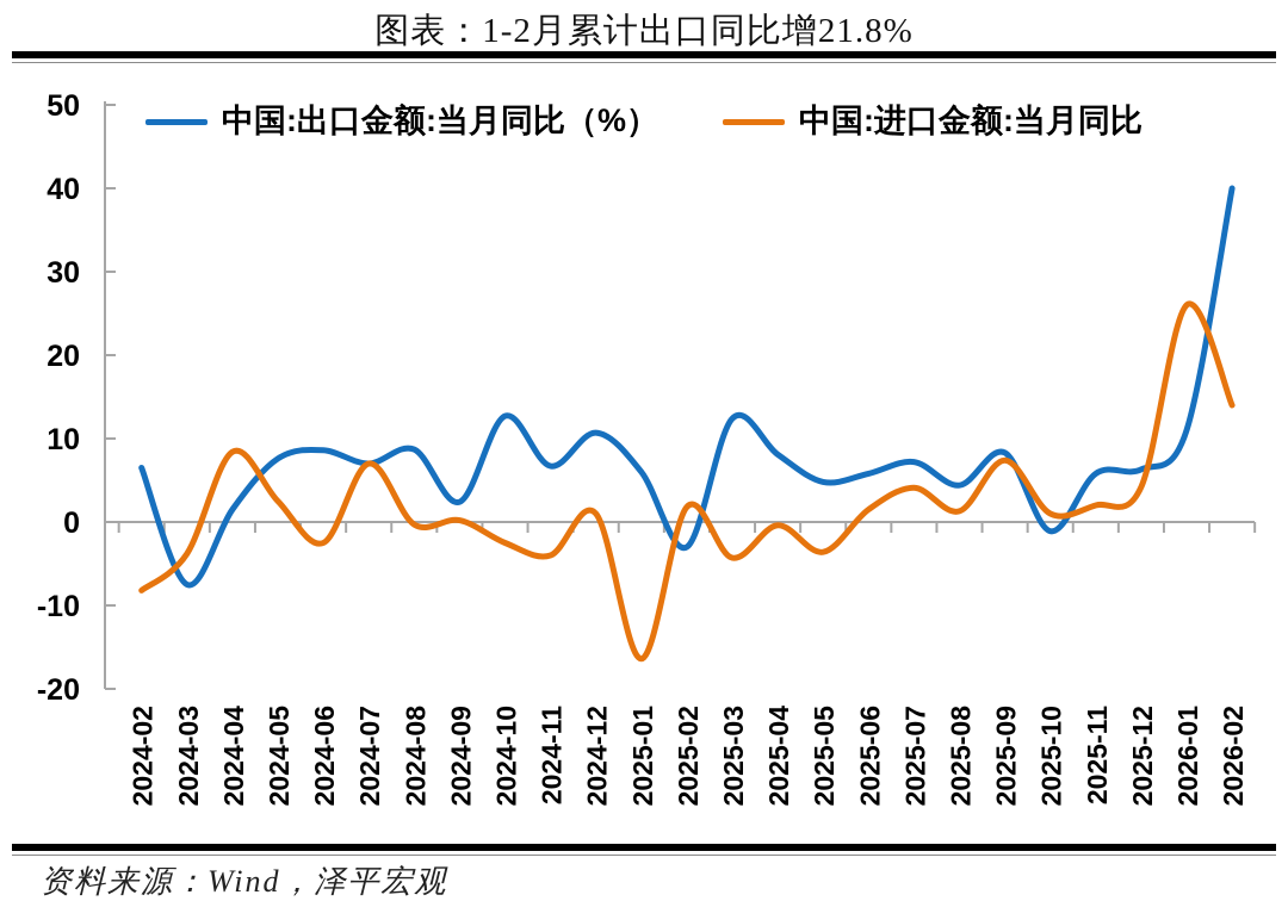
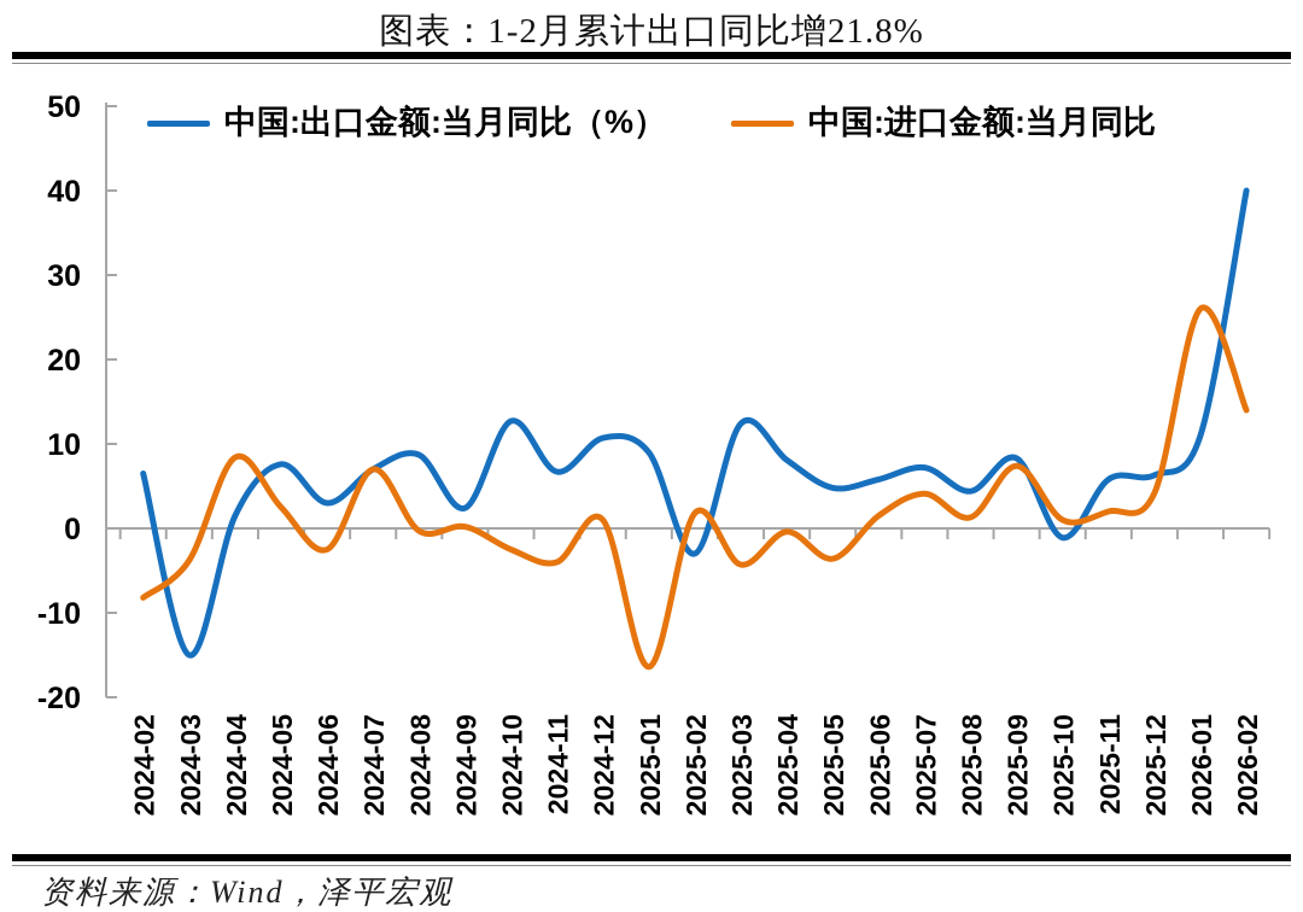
中国:出口金额:当月同比（%）/2024-03: -8 -> -15
中国:出口金额:当月同比（%）/2024-06: 9 -> 3
中国:出口金额:当月同比（%）/2025-01: 6 -> 9
